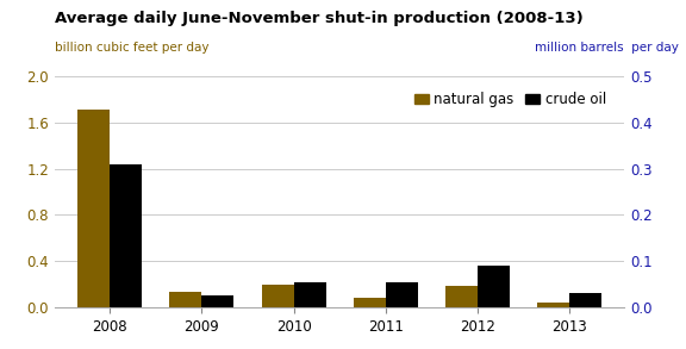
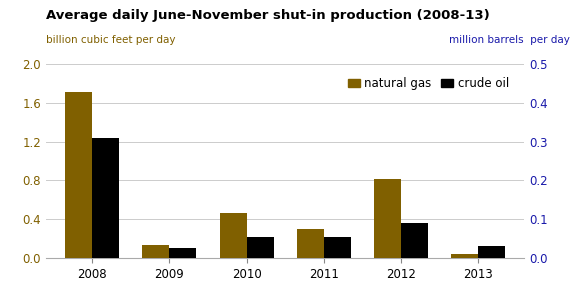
natural gas/2010: 0.20 -> 0.46
natural gas/2011: 0.08 -> 0.30
natural gas/2012: 0.18 -> 0.82
